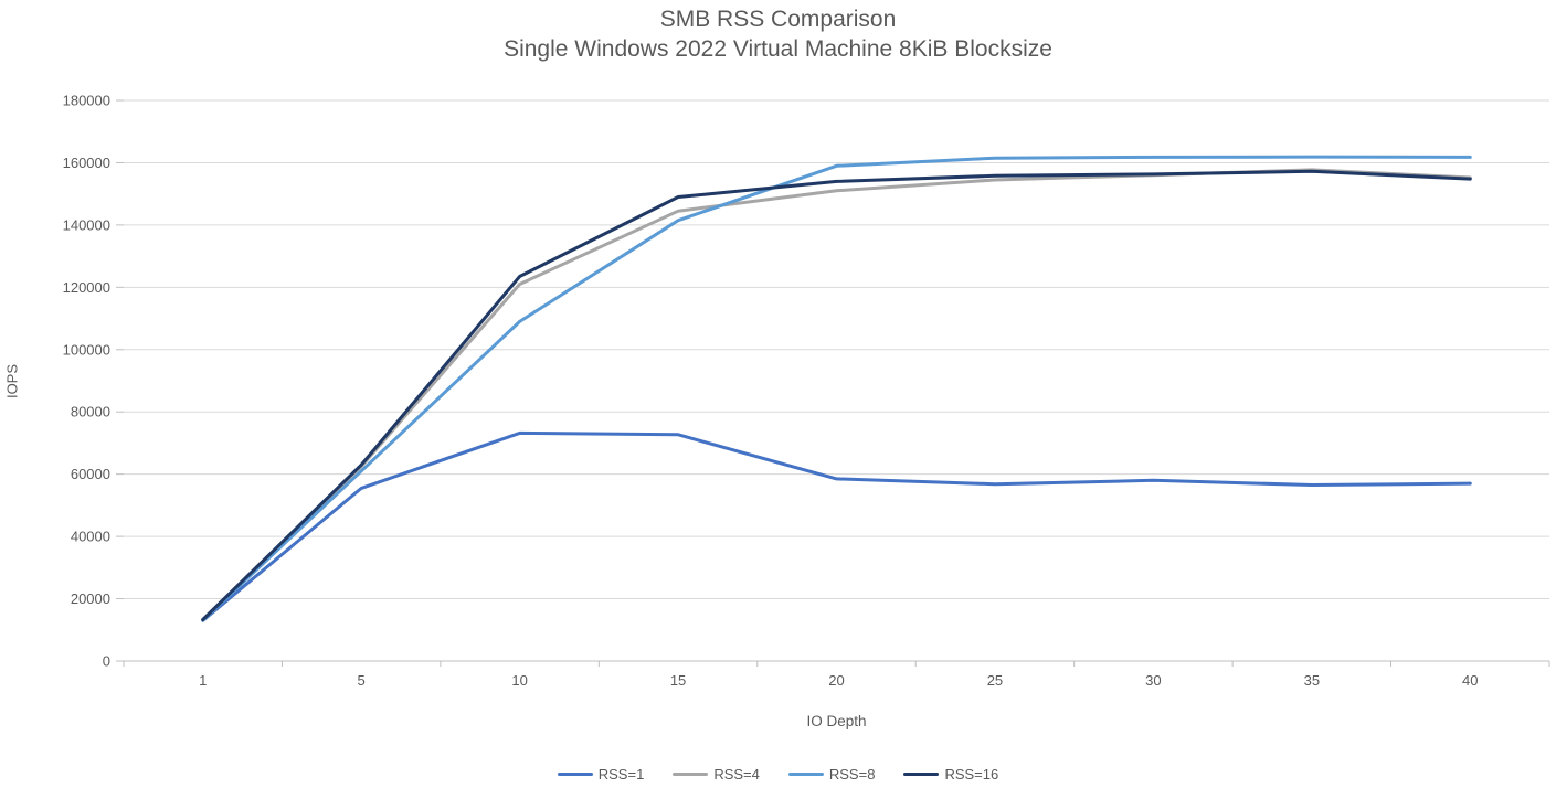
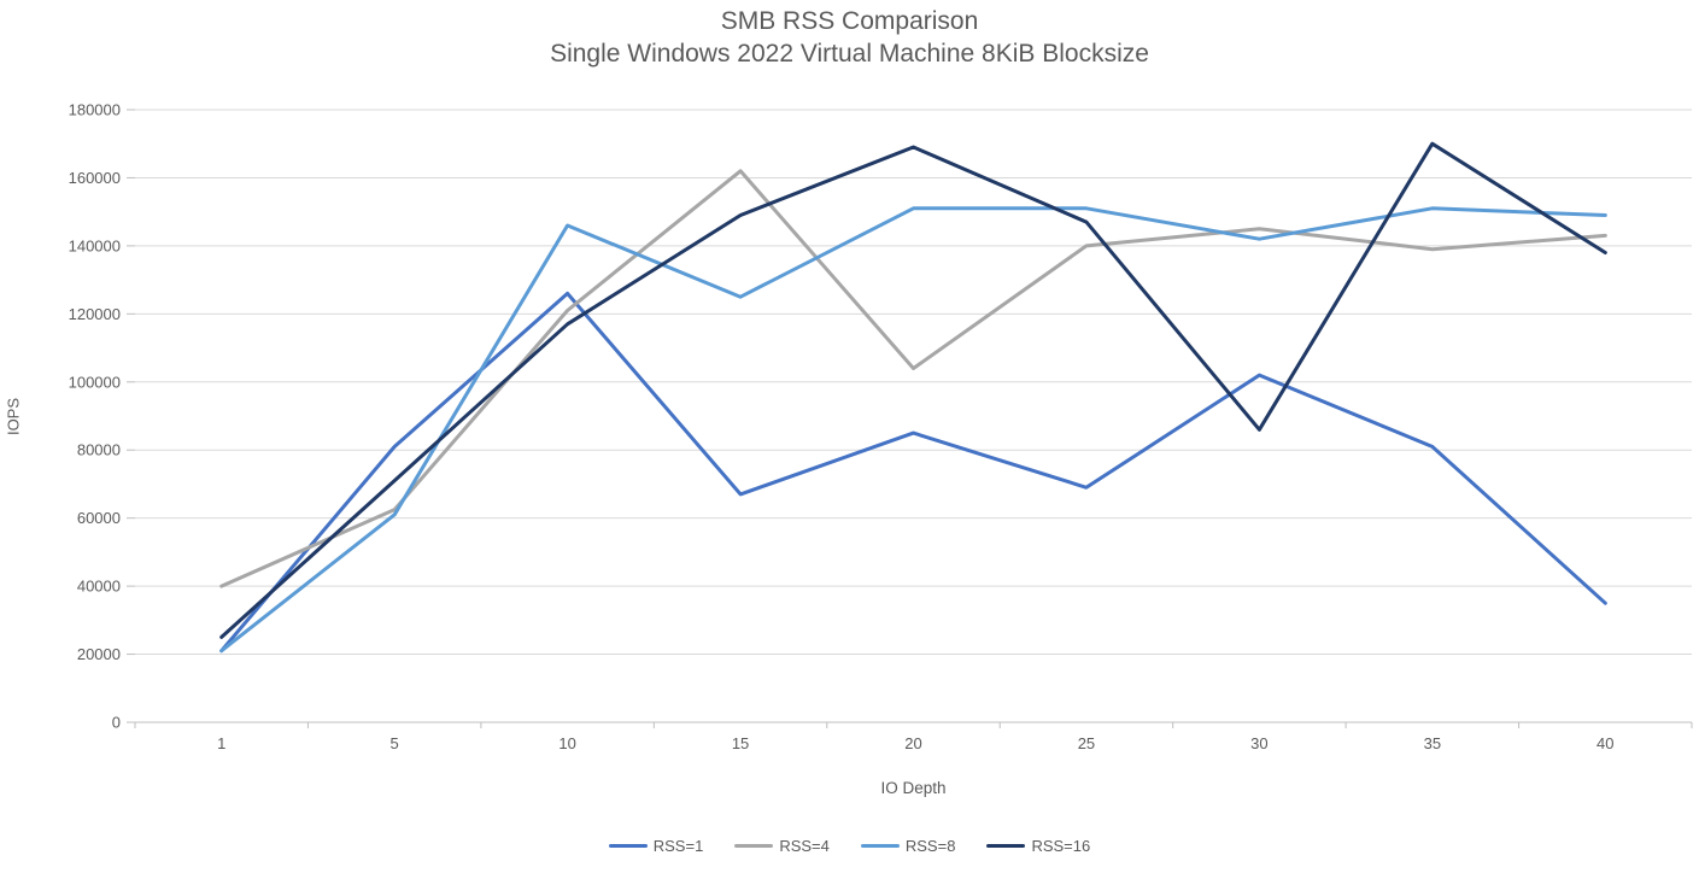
RSS=1/1: 13000 -> 21000
RSS=4/1: 13000 -> 40000
RSS=8/1: 13000 -> 21000
RSS=16/1: 13000 -> 25000
RSS=1/5: 56000 -> 81000
RSS=16/5: 63000 -> 71000
RSS=1/10: 73000 -> 126000
RSS=8/10: 109000 -> 146000
RSS=16/10: 124000 -> 117000
RSS=1/15: 73000 -> 67000
RSS=4/15: 144000 -> 162000
RSS=8/15: 142000 -> 125000
RSS=1/20: 58000 -> 85000
RSS=4/20: 151000 -> 104000
RSS=8/20: 159000 -> 151000
RSS=16/20: 154000 -> 169000
RSS=1/25: 57000 -> 69000
RSS=4/25: 154000 -> 140000
RSS=8/25: 162000 -> 151000
RSS=16/25: 156000 -> 147000
RSS=1/30: 58000 -> 102000
RSS=4/30: 156000 -> 145000
RSS=8/30: 162000 -> 142000
RSS=16/30: 156000 -> 86000
RSS=1/35: 56000 -> 81000
RSS=4/35: 158000 -> 139000
RSS=8/35: 162000 -> 151000
RSS=16/35: 157000 -> 170000
RSS=1/40: 57000 -> 35000
RSS=4/40: 155000 -> 143000
RSS=8/40: 162000 -> 149000
RSS=16/40: 155000 -> 138000
